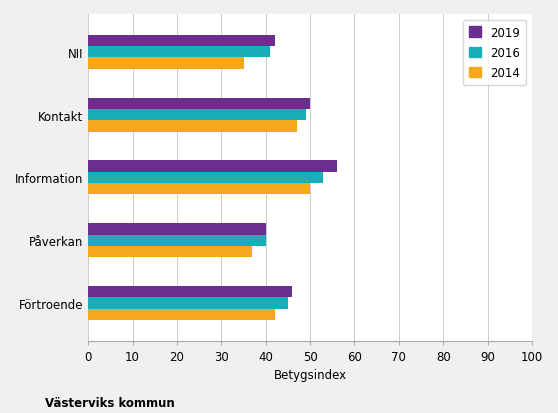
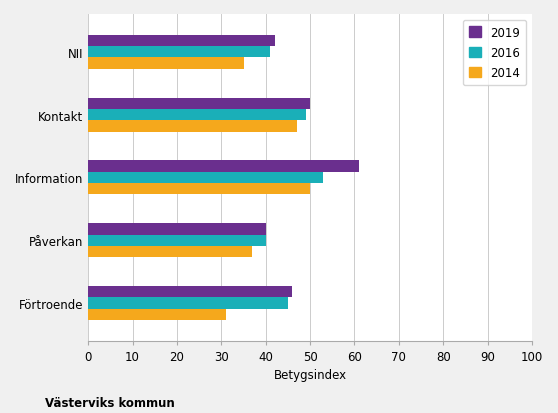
2019/Information: 56 -> 61
2014/Förtroende: 42 -> 31
